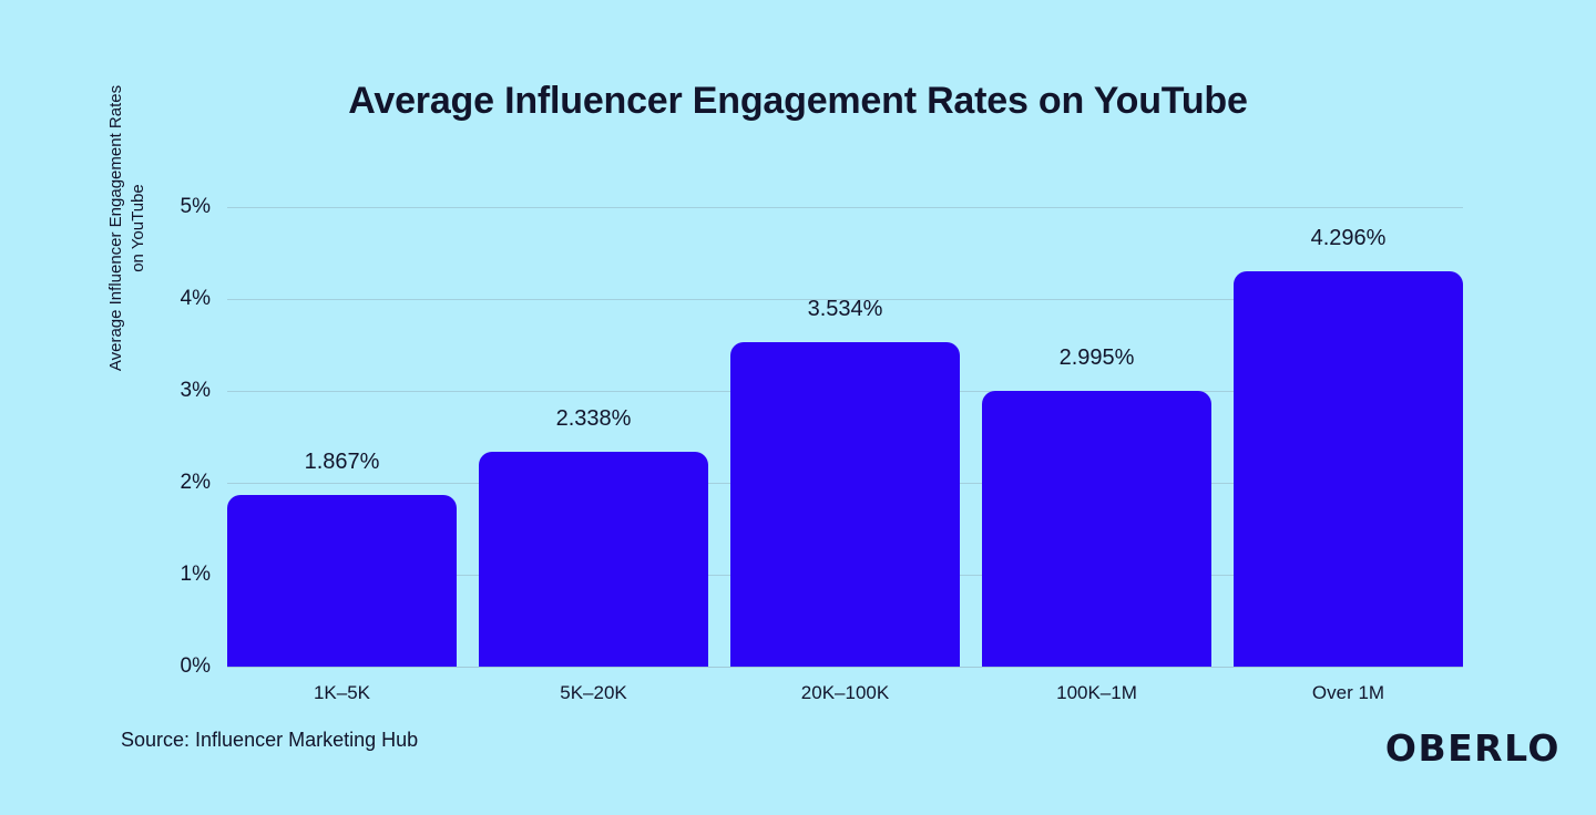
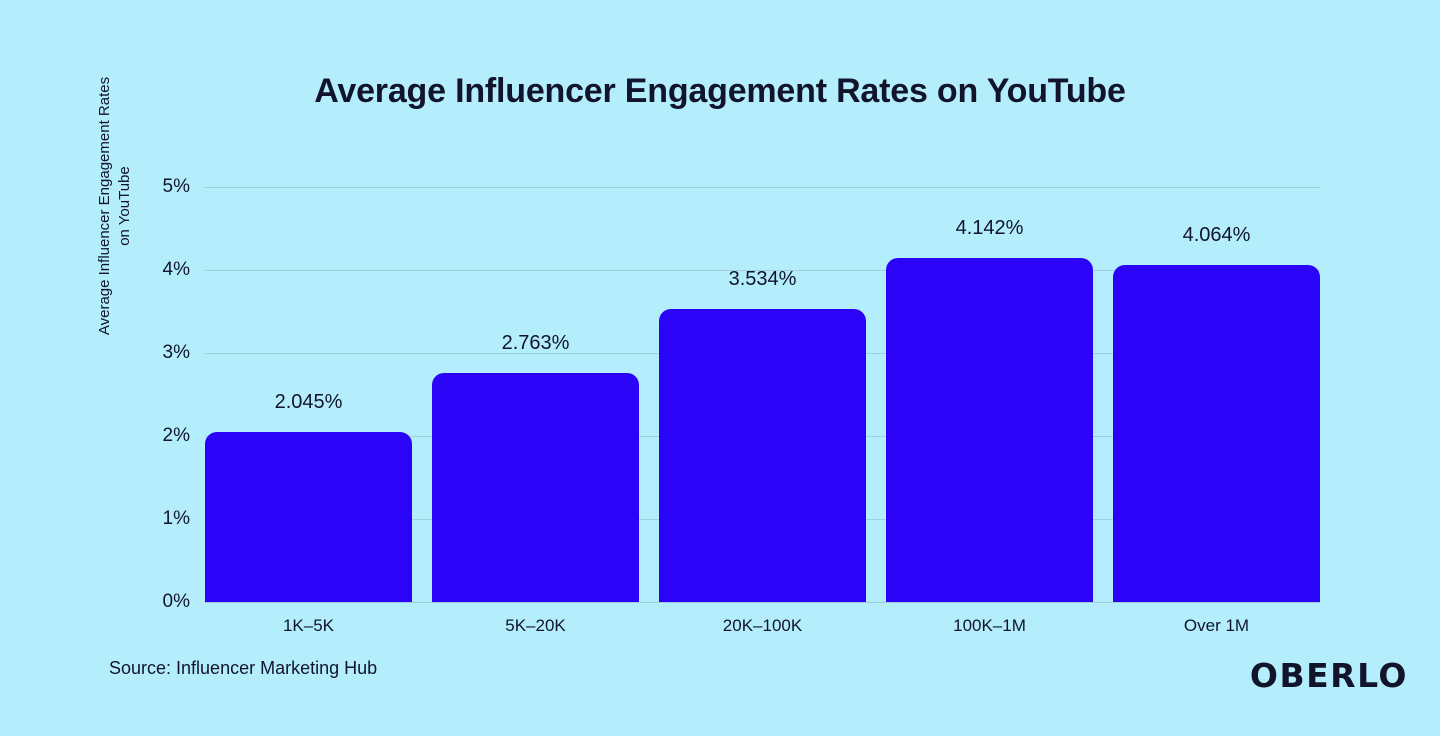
1K–5K: 1.867% -> 2.045%
5K–20K: 2.338% -> 2.763%
100K–1M: 2.995% -> 4.142%
Over 1M: 4.296% -> 4.064%
